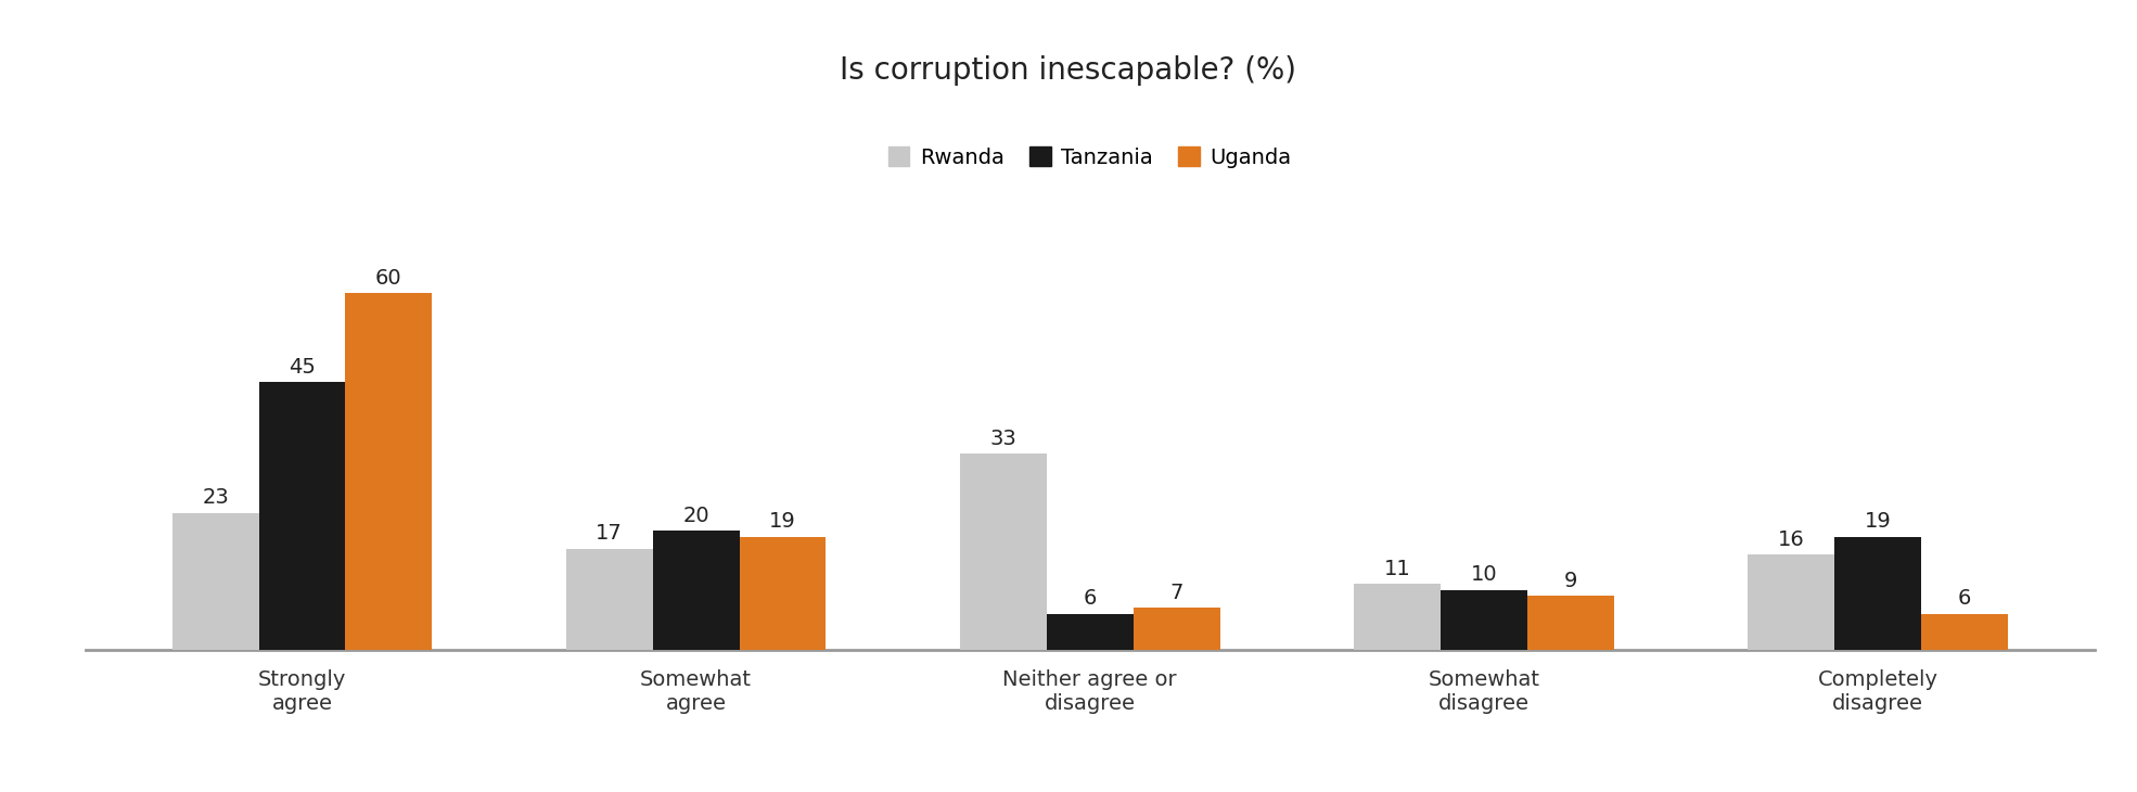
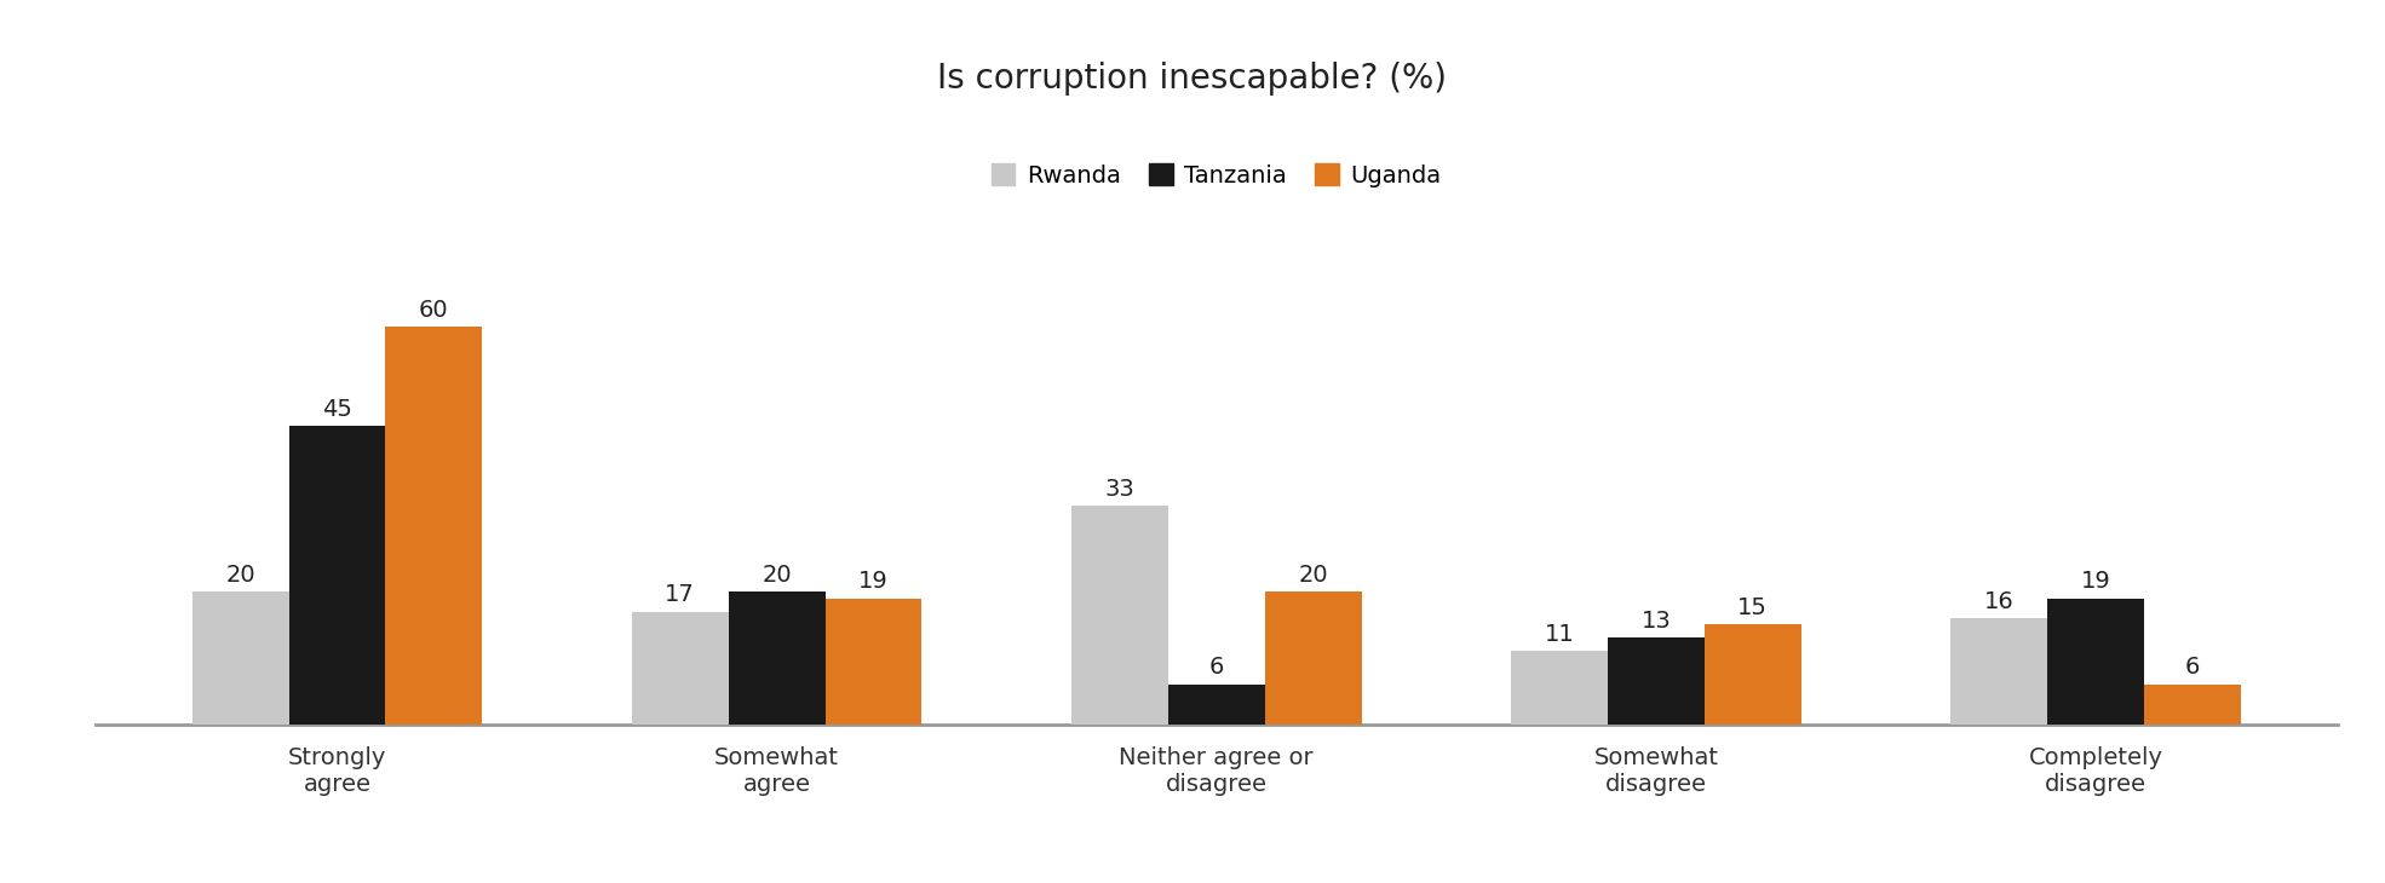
Rwanda/Strongly agree: 23 -> 20
Uganda/Neither agree or disagree: 7 -> 20
Tanzania/Somewhat disagree: 10 -> 13
Uganda/Somewhat disagree: 9 -> 15
